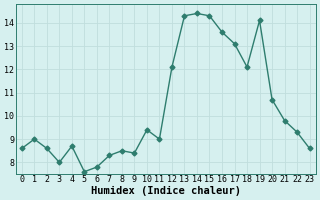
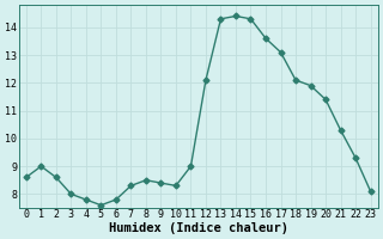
4: 8.7 -> 7.8
10: 9.4 -> 8.3
19: 14.1 -> 11.9
20: 10.7 -> 11.4
21: 9.8 -> 10.3
23: 8.6 -> 8.1
